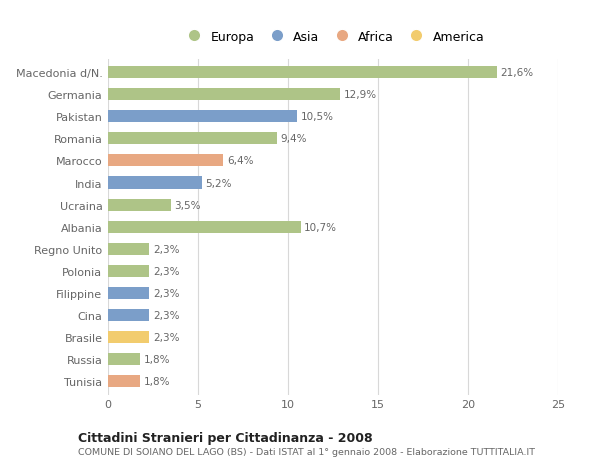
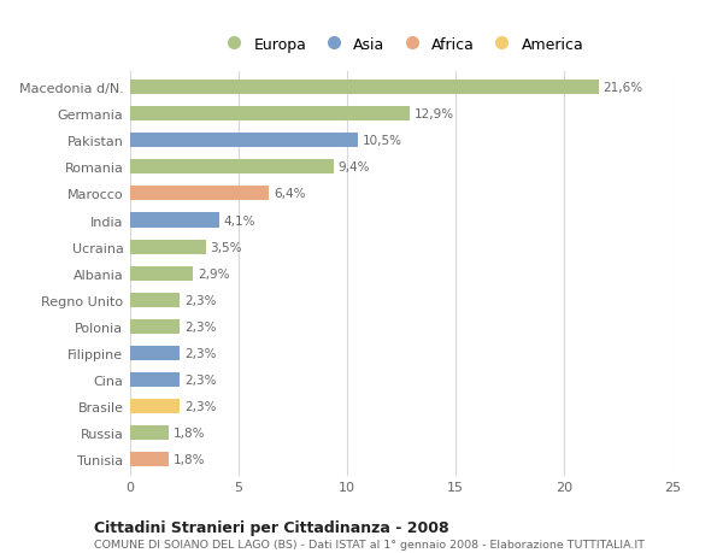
India: 5,2% -> 4,1%
Albania: 10,7% -> 2,9%
